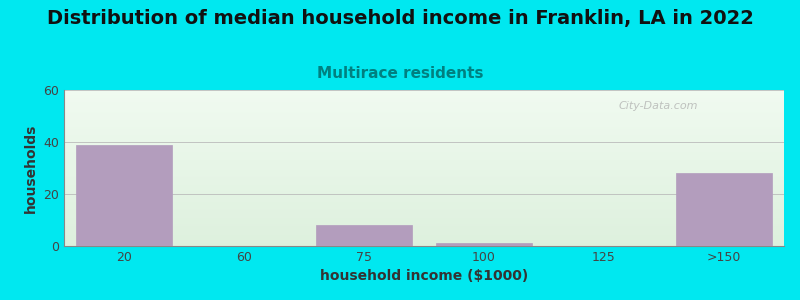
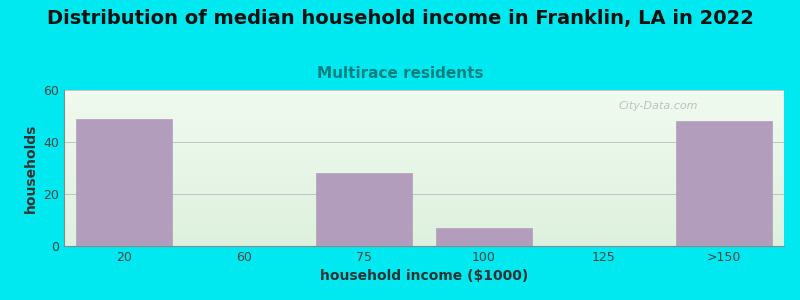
20: 39 -> 49
75: 8 -> 28
100: 1 -> 7
>150: 28 -> 48
